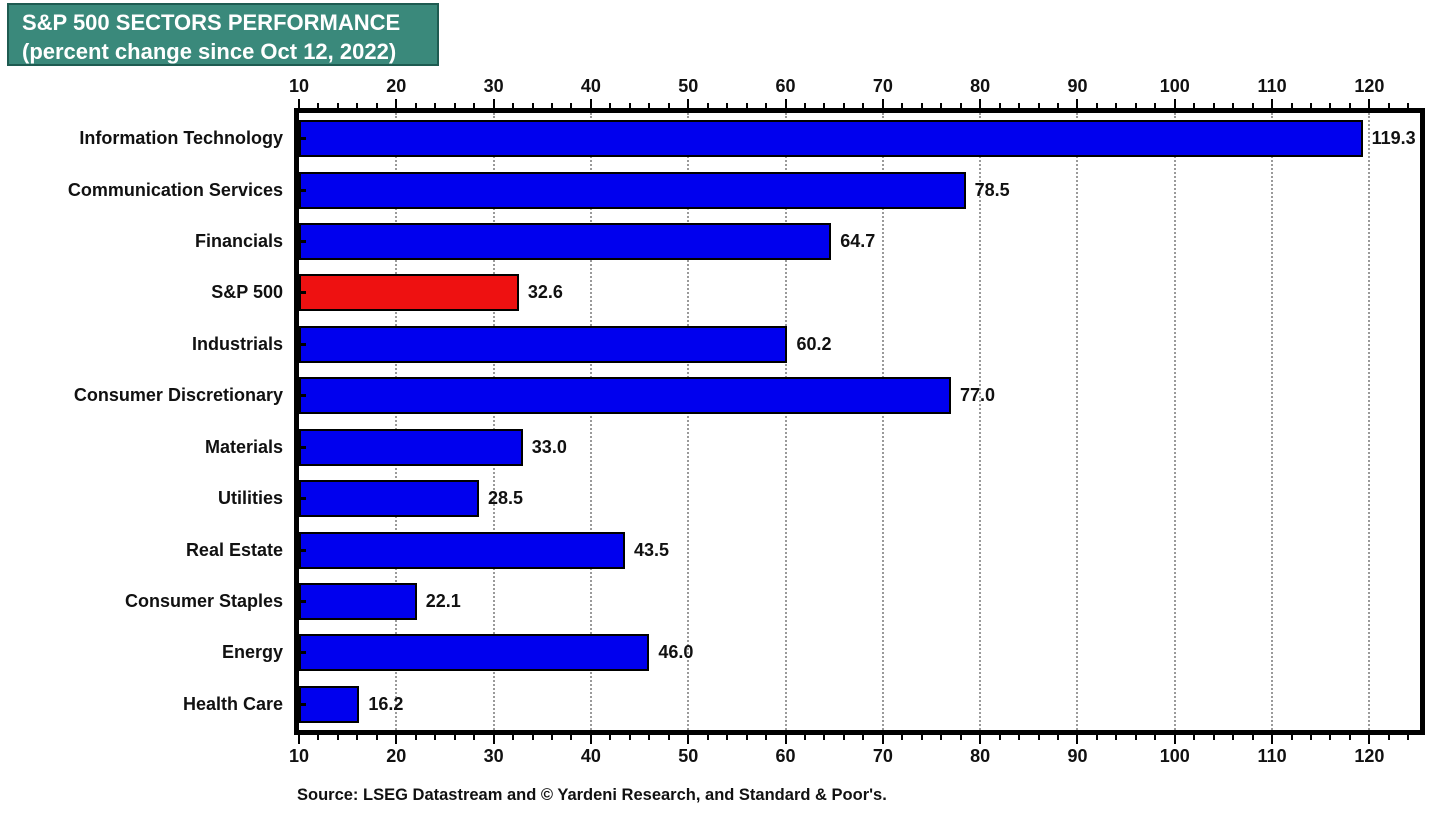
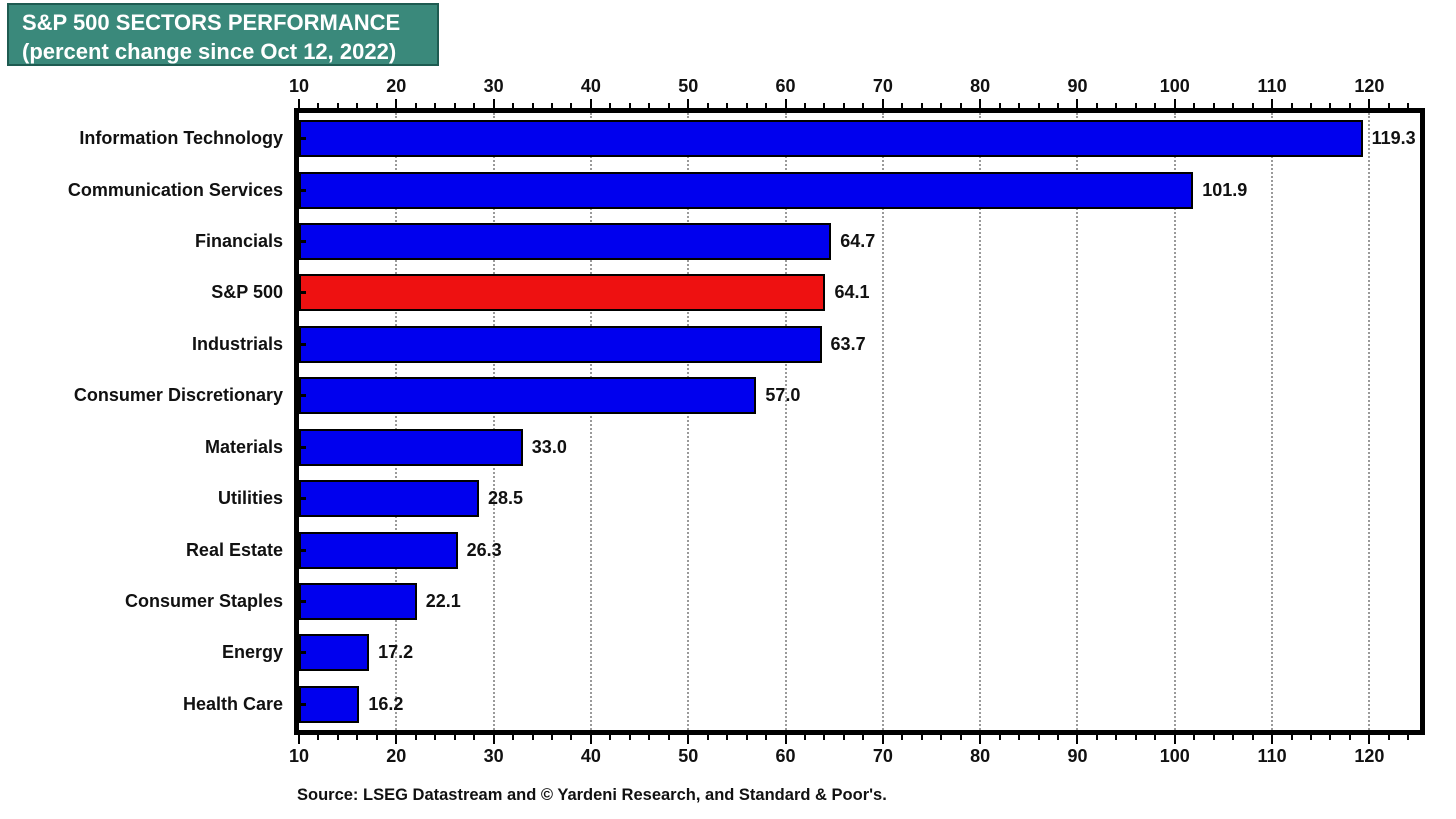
Communication Services: 78.5 -> 101.9
S&P 500: 32.6 -> 64.1
Industrials: 60.2 -> 63.7
Consumer Discretionary: 77.0 -> 57.0
Real Estate: 43.5 -> 26.3
Energy: 46.0 -> 17.2
